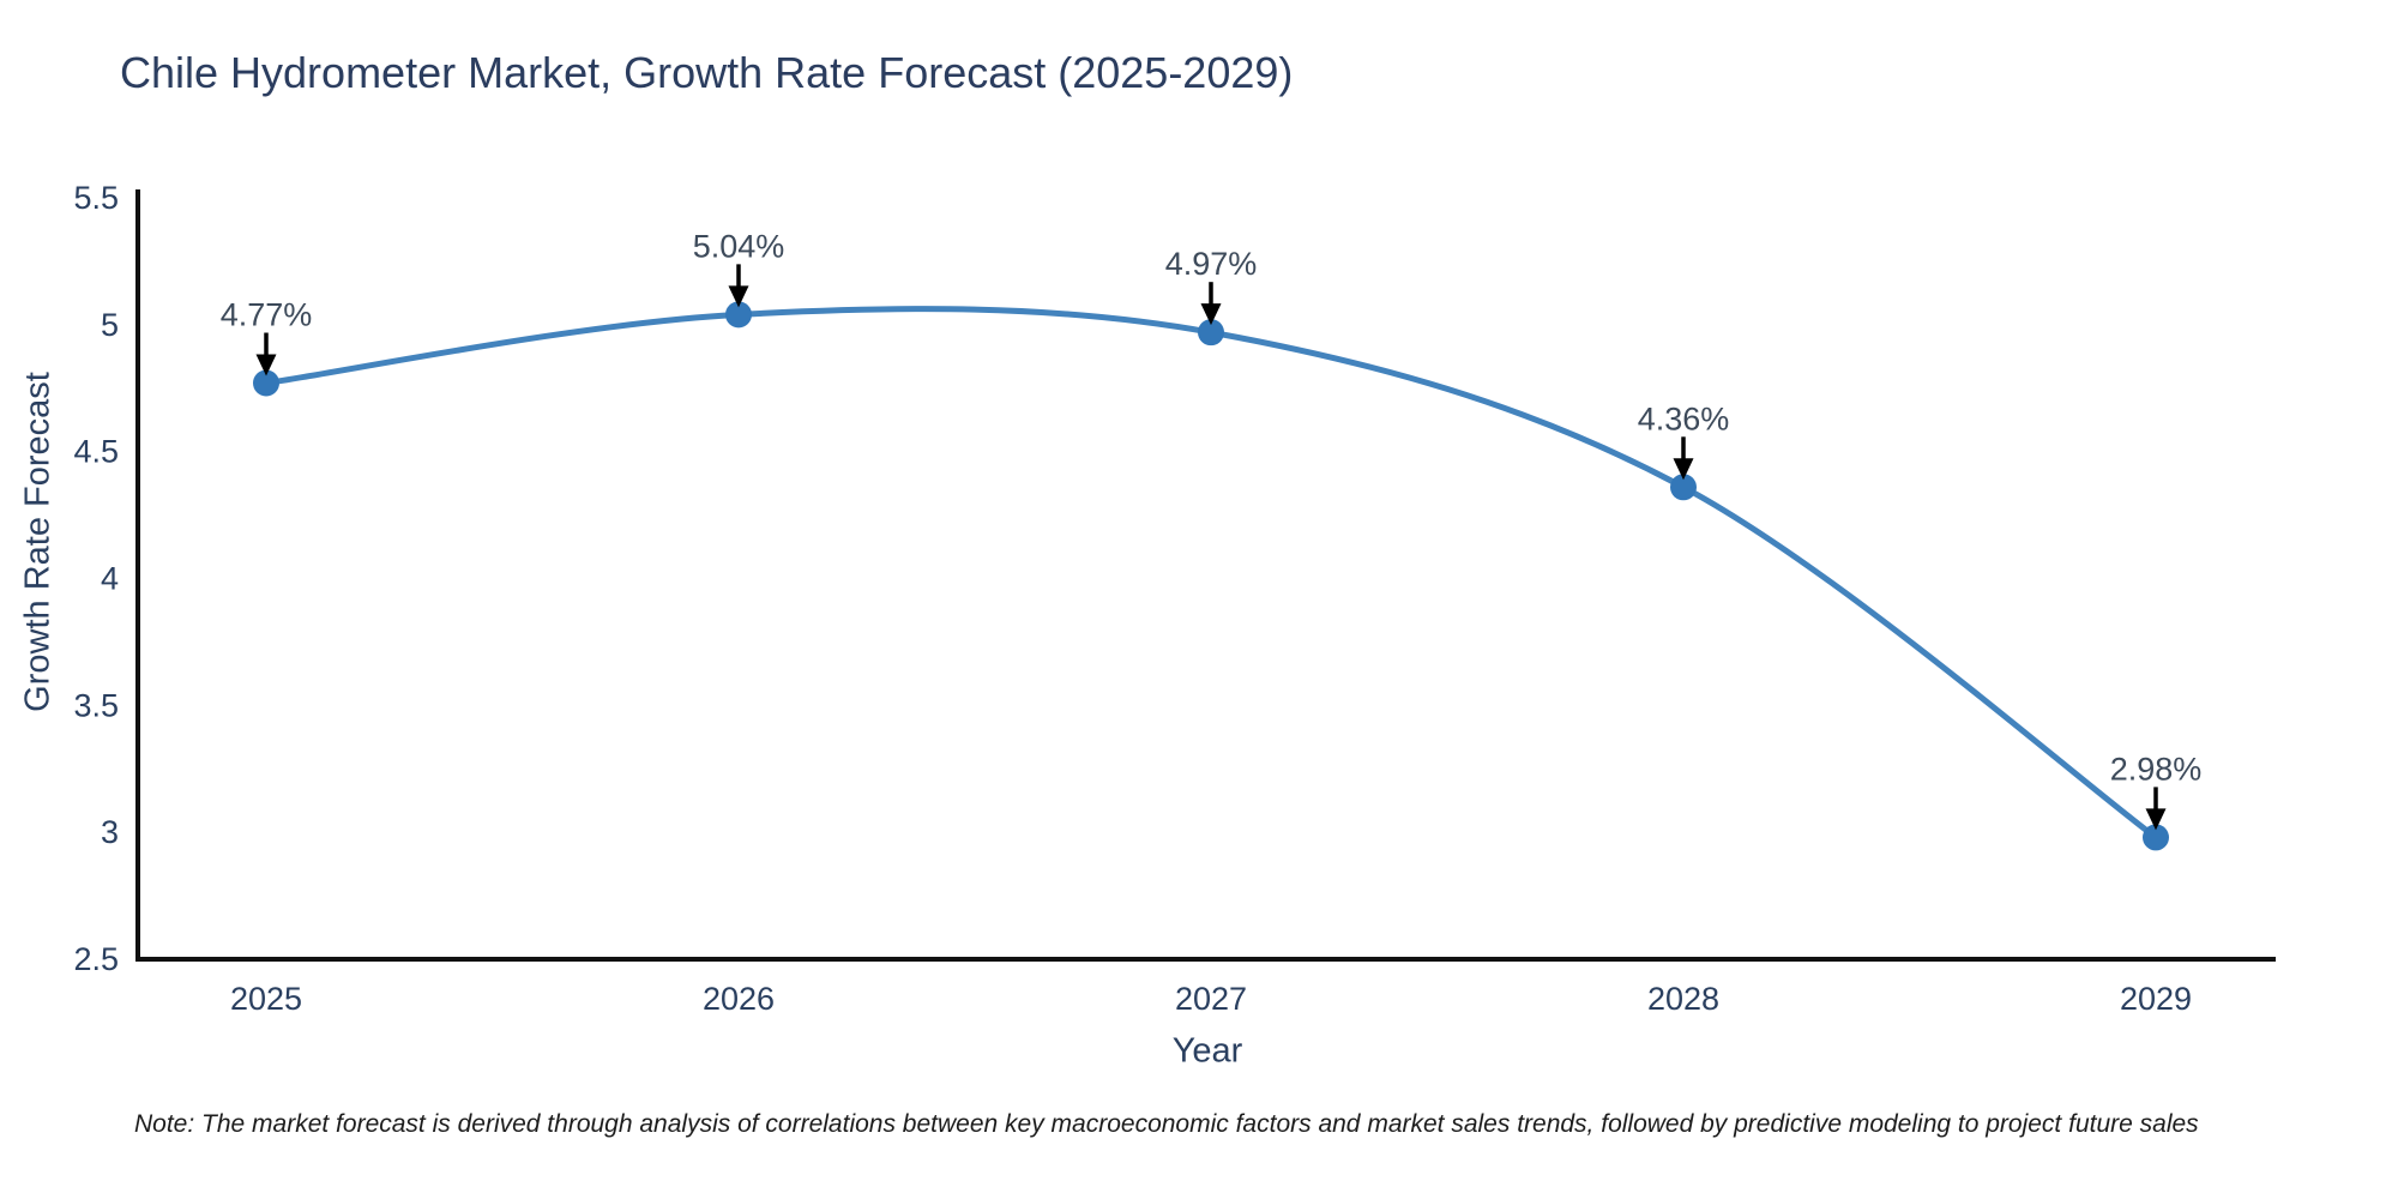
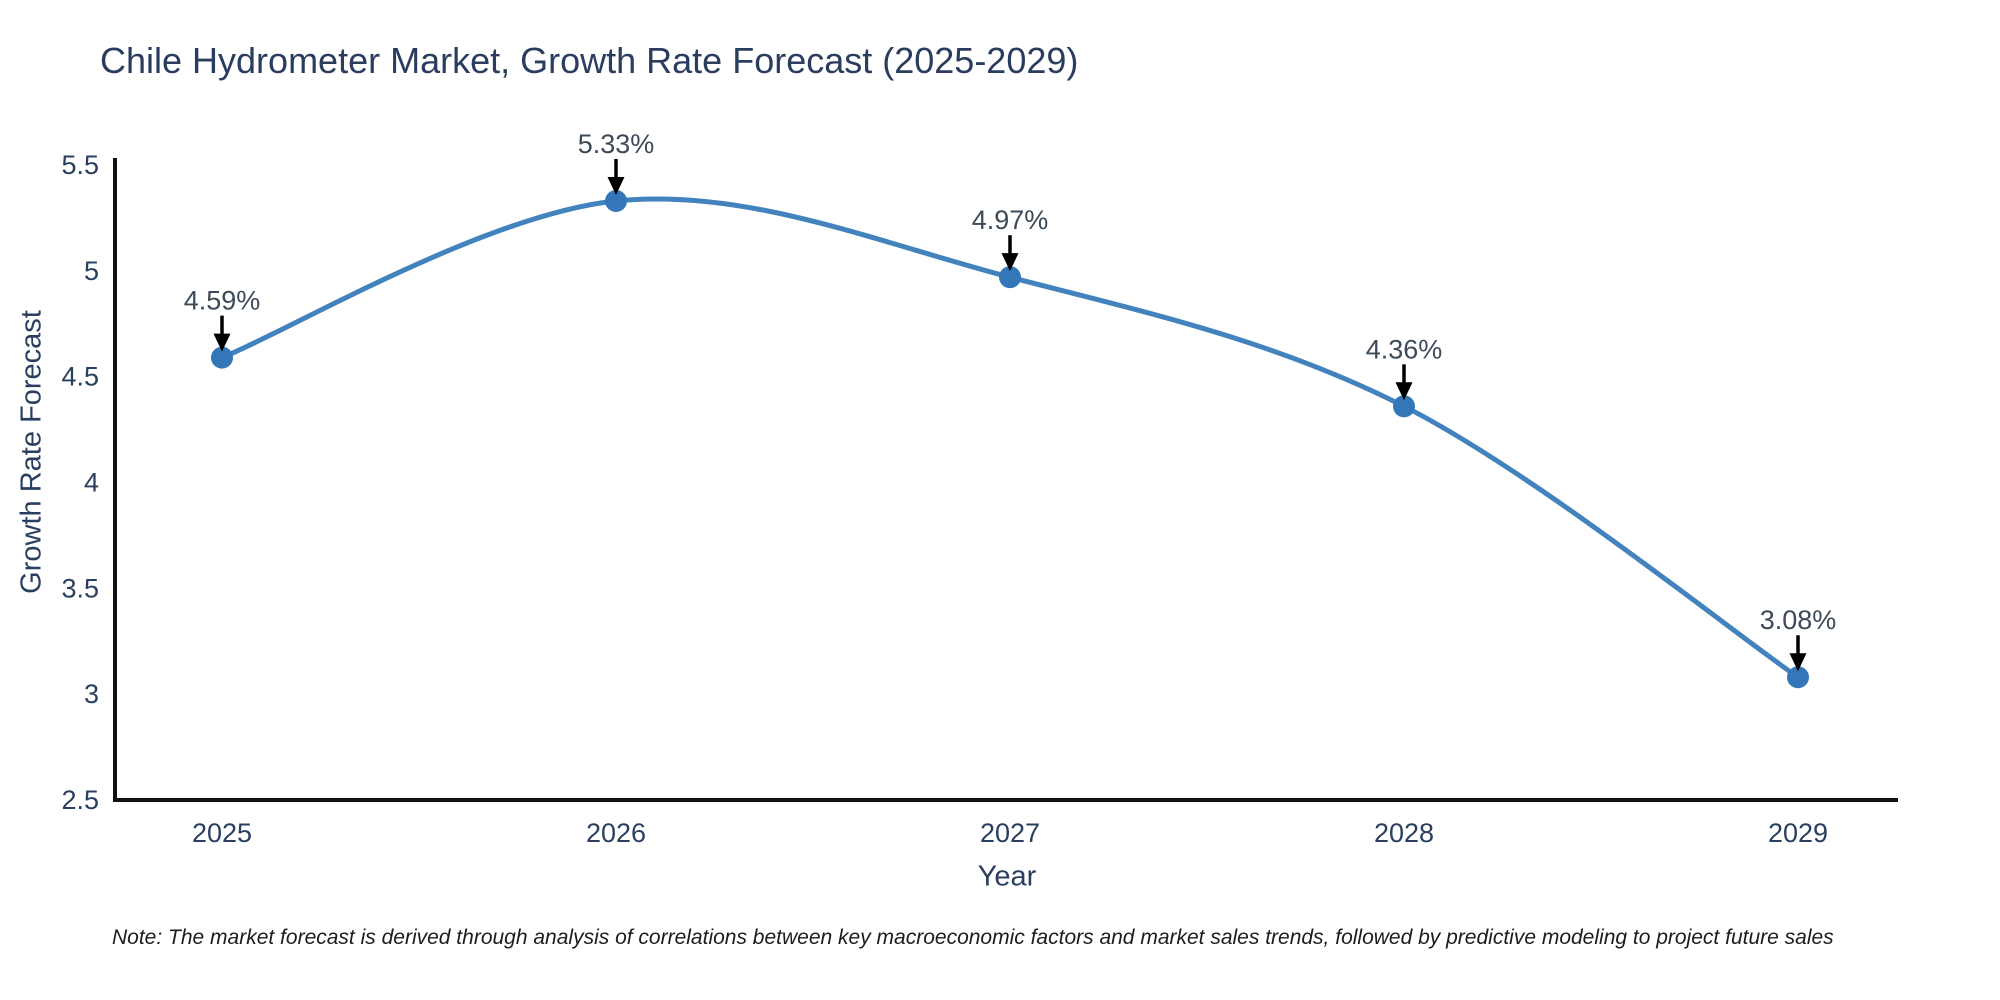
2025: 4.77% -> 4.59%
2026: 5.04% -> 5.33%
2029: 2.98% -> 3.08%
